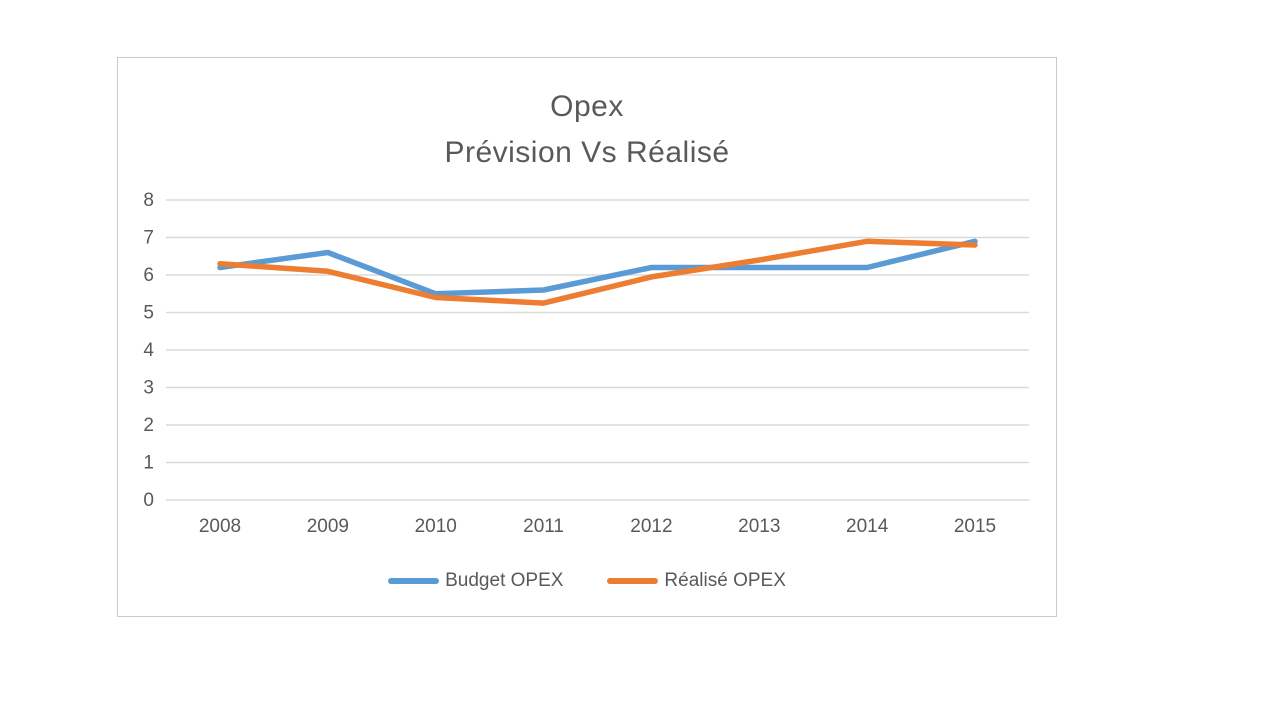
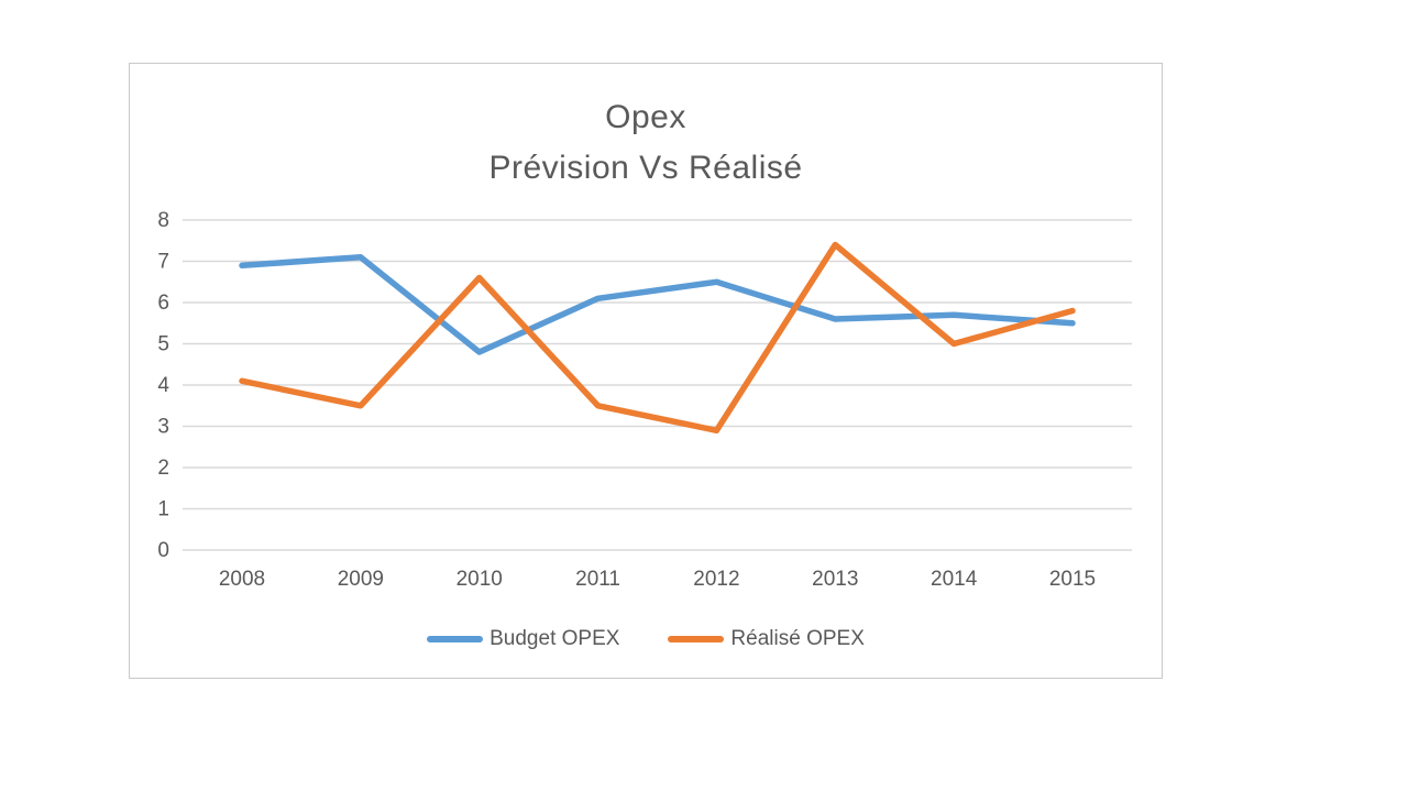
Budget OPEX/2008: 6.2 -> 6.9
Réalisé OPEX/2008: 6.3 -> 4.1
Budget OPEX/2009: 6.6 -> 7.1
Réalisé OPEX/2009: 6.1 -> 3.5
Budget OPEX/2010: 5.5 -> 4.8
Réalisé OPEX/2010: 5.4 -> 6.6
Budget OPEX/2011: 5.6 -> 6.1
Réalisé OPEX/2011: 5.2 -> 3.5
Budget OPEX/2012: 6.2 -> 6.5
Réalisé OPEX/2012: 6.0 -> 2.9
Budget OPEX/2013: 6.2 -> 5.6
Réalisé OPEX/2013: 6.4 -> 7.4
Budget OPEX/2014: 6.2 -> 5.7
Réalisé OPEX/2014: 6.9 -> 5.0
Budget OPEX/2015: 6.9 -> 5.5
Réalisé OPEX/2015: 6.8 -> 5.8
